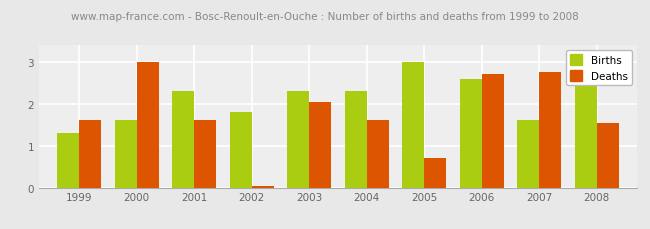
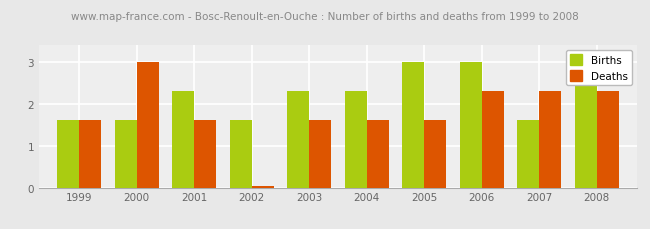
Births/1999: 1.3 -> 1.6
Births/2002: 1.8 -> 1.6
Deaths/2003: 2.05 -> 1.60
Deaths/2005: 0.70 -> 1.60
Births/2006: 2.6 -> 3.0
Deaths/2006: 2.70 -> 2.30
Deaths/2007: 2.75 -> 2.30
Deaths/2008: 1.55 -> 2.30
